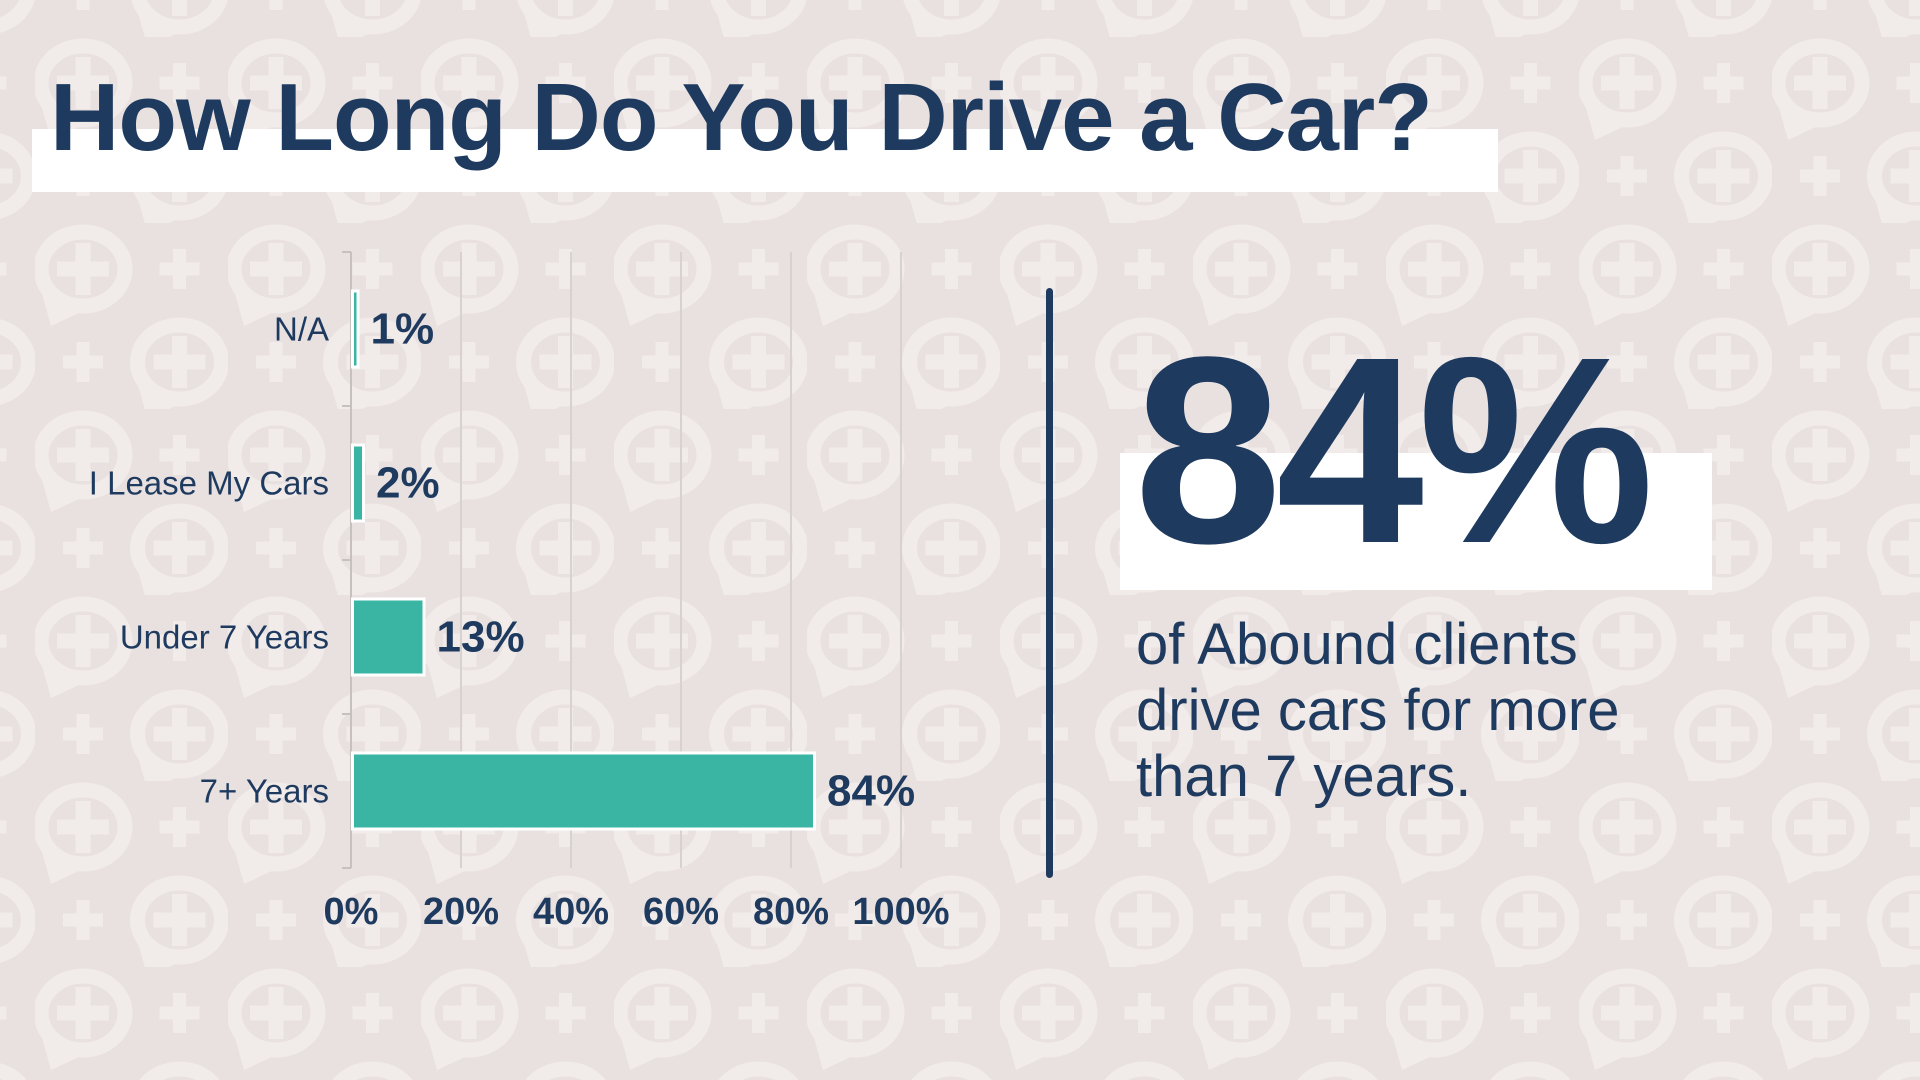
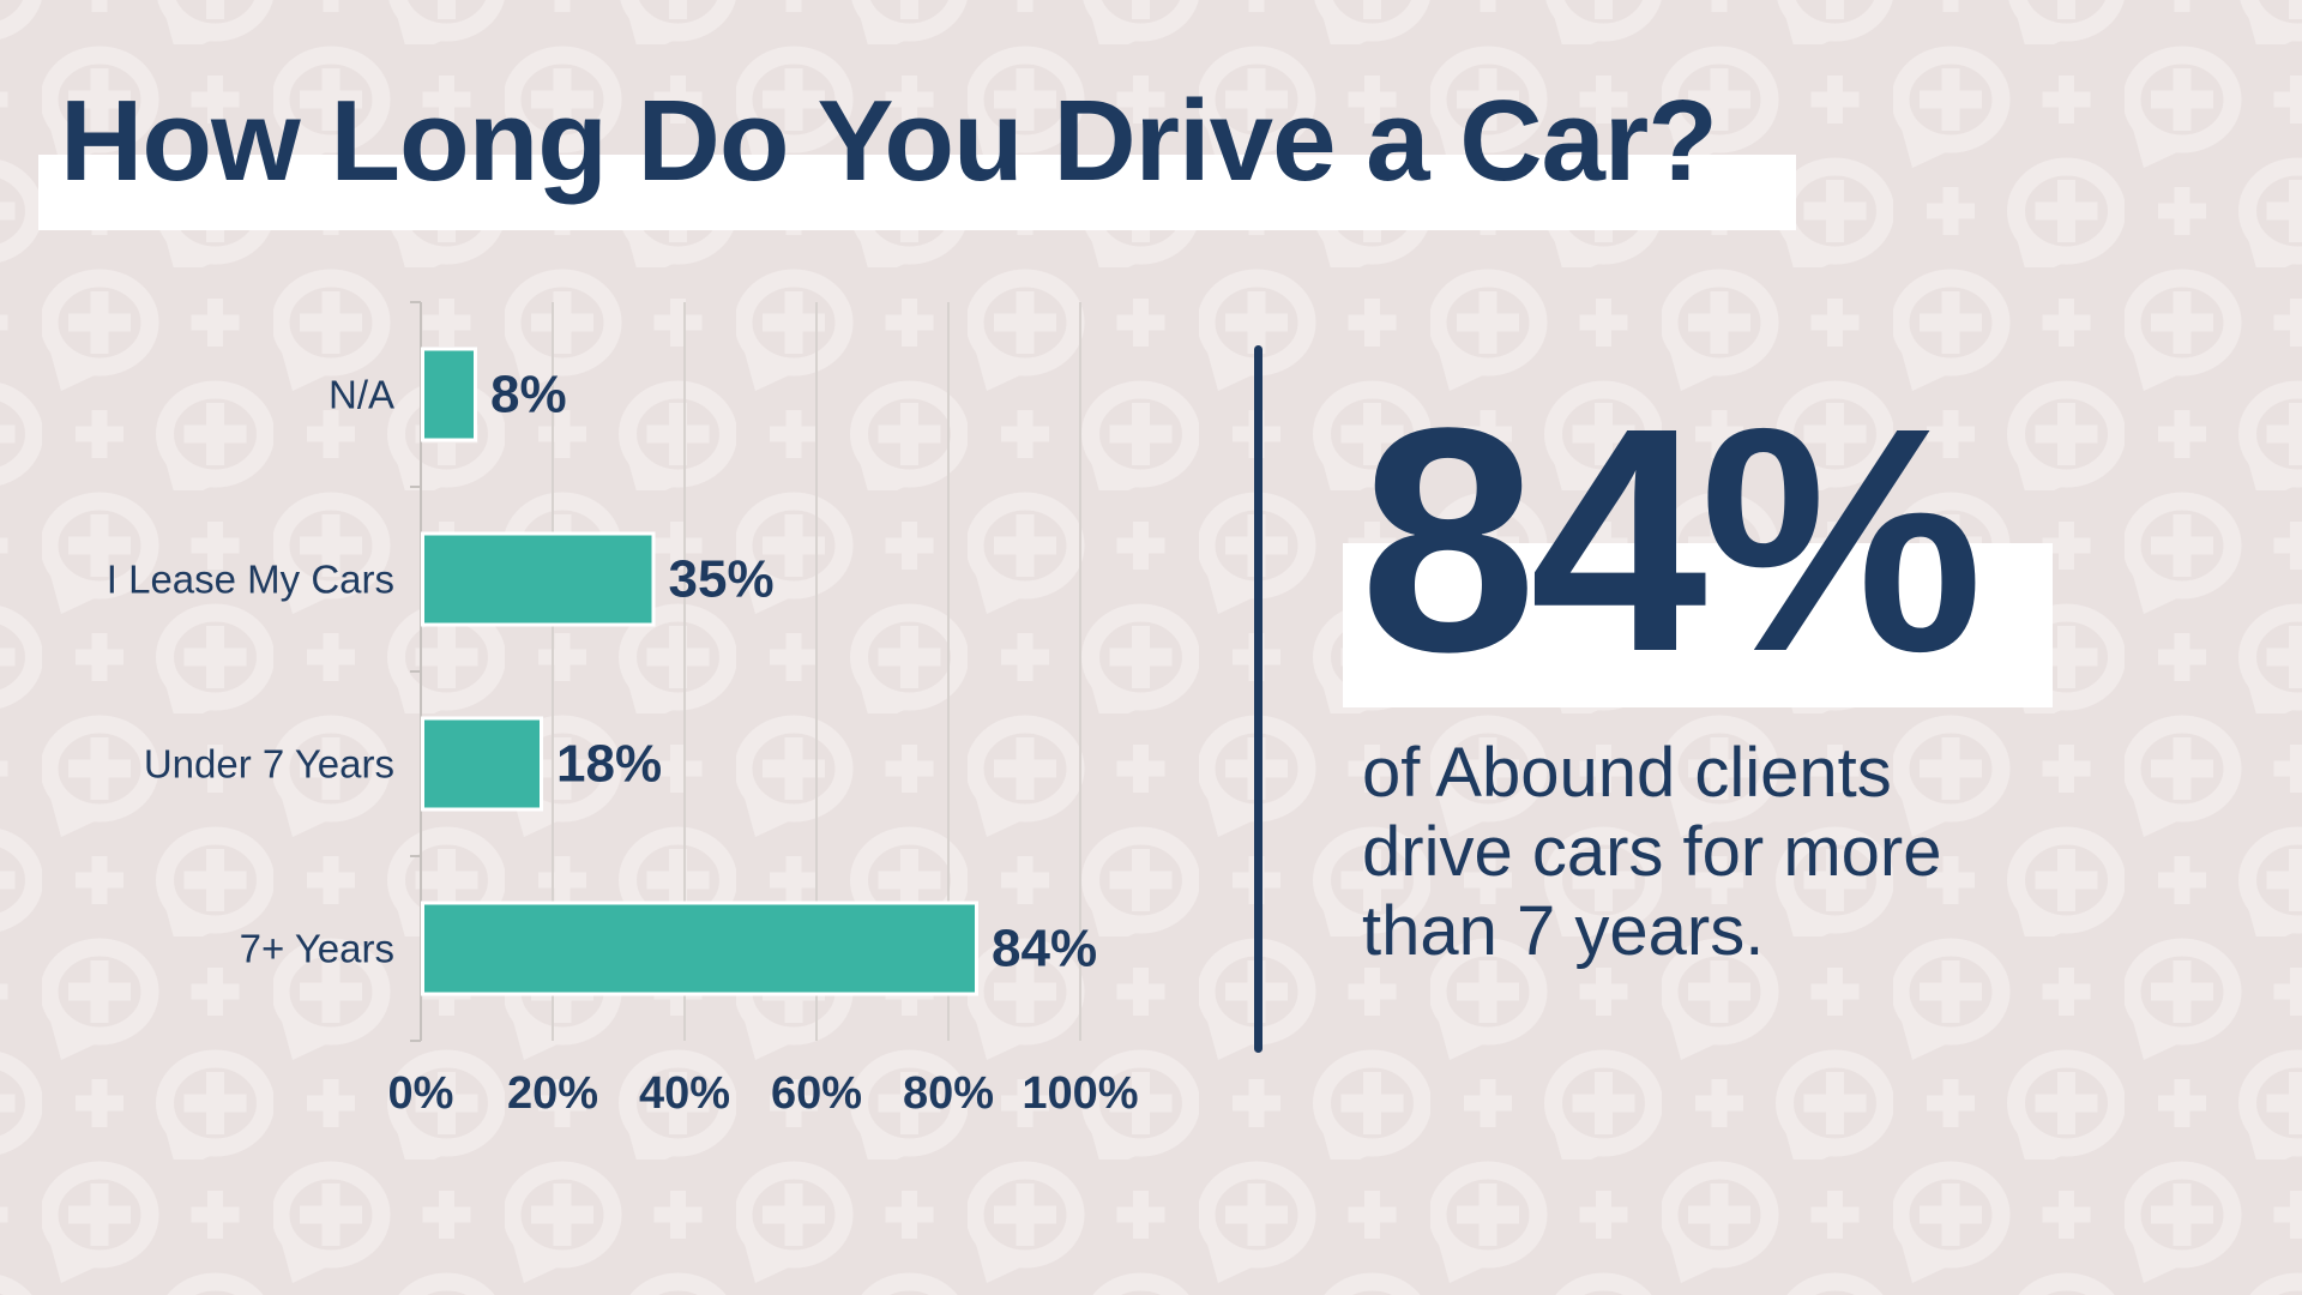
N/A: 1% -> 8%
I Lease My Cars: 2% -> 35%
Under 7 Years: 13% -> 18%
